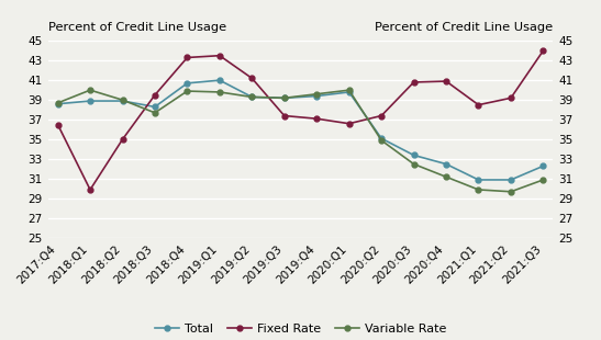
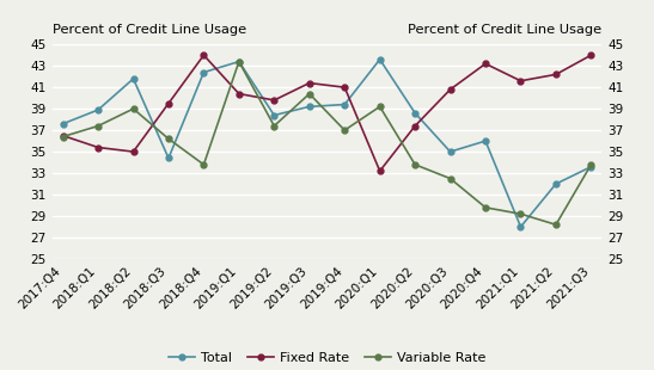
Total/2017:Q4: 38.6 -> 37.6
Variable Rate/2017:Q4: 38.7 -> 36.4
Fixed Rate/2018:Q1: 29.9 -> 35.4
Variable Rate/2018:Q1: 40.0 -> 37.4
Total/2018:Q2: 38.9 -> 41.8
Total/2018:Q3: 38.3 -> 34.4
Variable Rate/2018:Q3: 37.7 -> 36.2
Total/2018:Q4: 40.7 -> 42.4
Fixed Rate/2018:Q4: 43.3 -> 44.0
Variable Rate/2018:Q4: 39.9 -> 33.8
Total/2019:Q1: 41.0 -> 43.4
Fixed Rate/2019:Q1: 43.5 -> 40.4
Variable Rate/2019:Q1: 39.8 -> 43.4
Total/2019:Q2: 39.3 -> 38.4
Fixed Rate/2019:Q2: 41.2 -> 39.8
Variable Rate/2019:Q2: 39.3 -> 37.4
Fixed Rate/2019:Q3: 37.4 -> 41.4
Variable Rate/2019:Q3: 39.2 -> 40.4
Fixed Rate/2019:Q4: 37.1 -> 41.0
Variable Rate/2019:Q4: 39.6 -> 37.0
Total/2020:Q1: 39.8 -> 43.6
Fixed Rate/2020:Q1: 36.6 -> 33.2
Variable Rate/2020:Q1: 40.0 -> 39.2
Total/2020:Q2: 35.1 -> 38.6
Variable Rate/2020:Q2: 34.9 -> 33.8
Total/2020:Q3: 33.4 -> 35.0
Total/2020:Q4: 32.5 -> 36.0
Fixed Rate/2020:Q4: 40.9 -> 43.2
Variable Rate/2020:Q4: 31.2 -> 29.8
Total/2021:Q1: 30.9 -> 28.0
Fixed Rate/2021:Q1: 38.5 -> 41.6
Variable Rate/2021:Q1: 29.9 -> 29.2
Total/2021:Q2: 30.9 -> 32.0
Fixed Rate/2021:Q2: 39.2 -> 42.2
Variable Rate/2021:Q2: 29.7 -> 28.2
Total/2021:Q3: 32.3 -> 33.6
Variable Rate/2021:Q3: 30.9 -> 33.8
